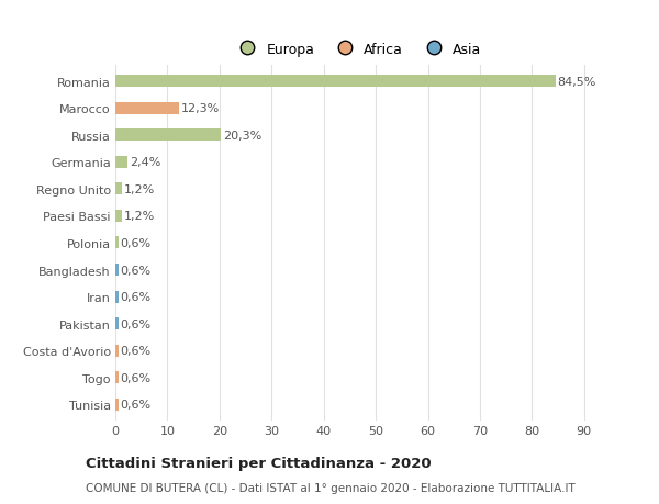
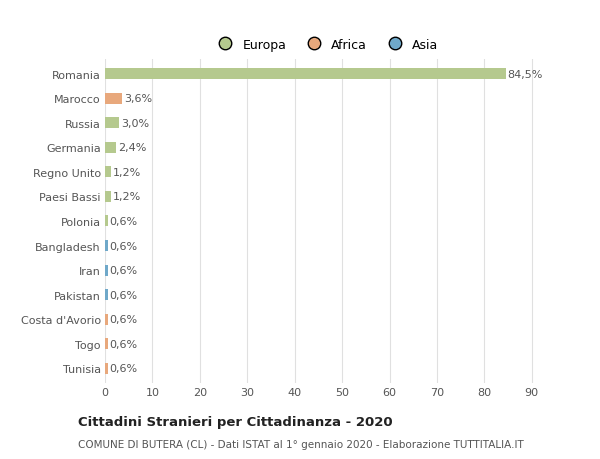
Marocco: 12,3% -> 3,6%
Russia: 20,3% -> 3,0%
